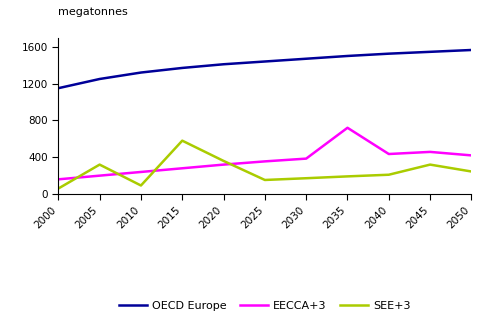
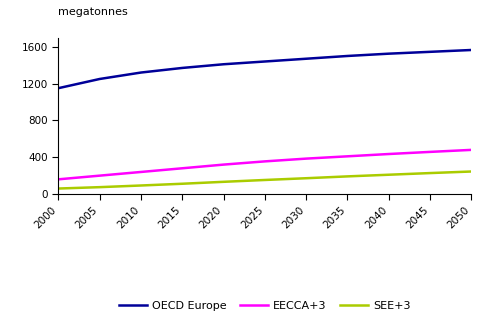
SEE+3/2005: 320 -> 80
SEE+3/2015: 580 -> 110
SEE+3/2020: 360 -> 130
EECCA+3/2035: 720 -> 410
SEE+3/2045: 320 -> 230
EECCA+3/2050: 420 -> 480
